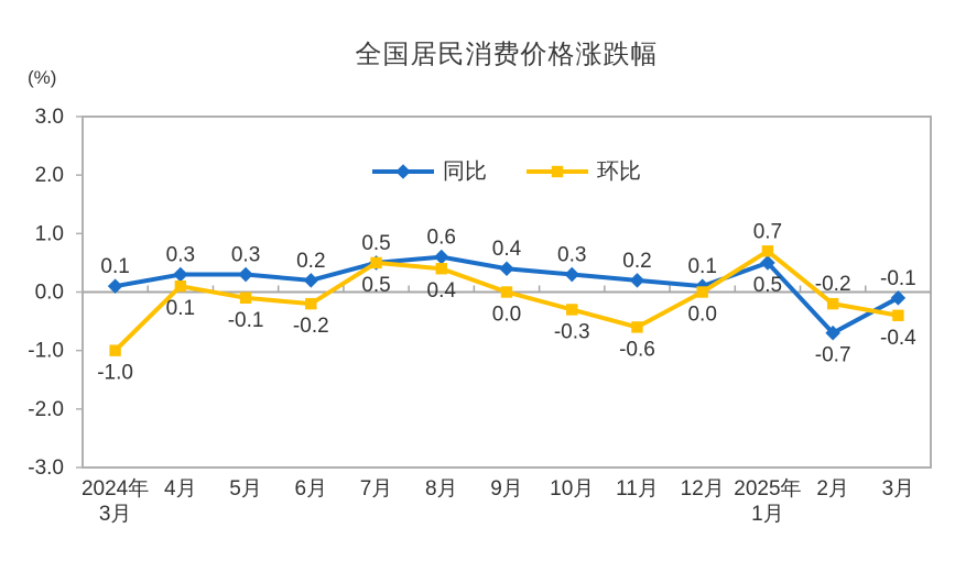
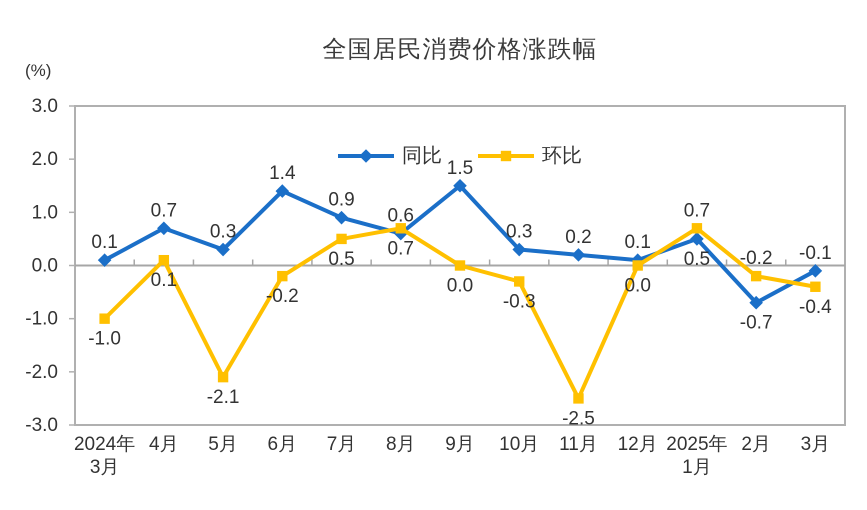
同比/4月: 0.3 -> 0.7
环比/5月: -0.1 -> -2.1
同比/6月: 0.2 -> 1.4
同比/7月: 0.5 -> 0.9
环比/8月: 0.4 -> 0.7
同比/9月: 0.4 -> 1.5
环比/11月: -0.6 -> -2.5
